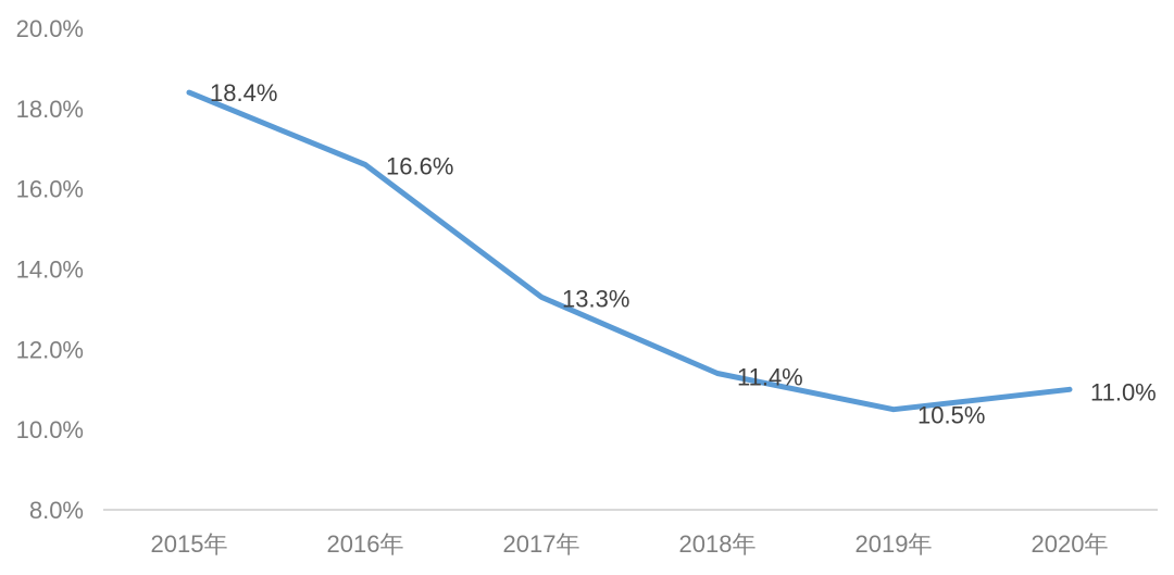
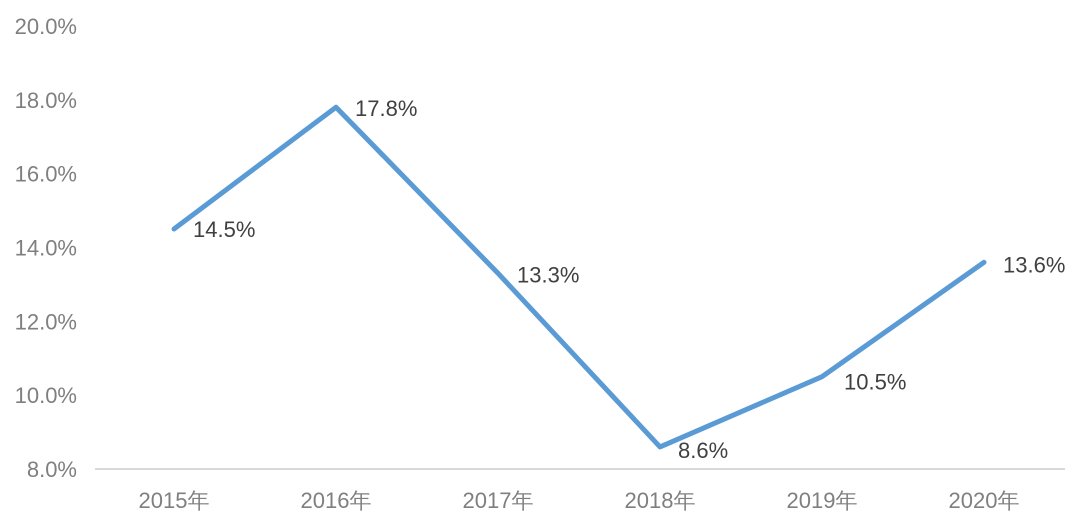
2015年: 18.4% -> 14.5%
2016年: 16.6% -> 17.8%
2018年: 11.4% -> 8.6%
2020年: 11.0% -> 13.6%
